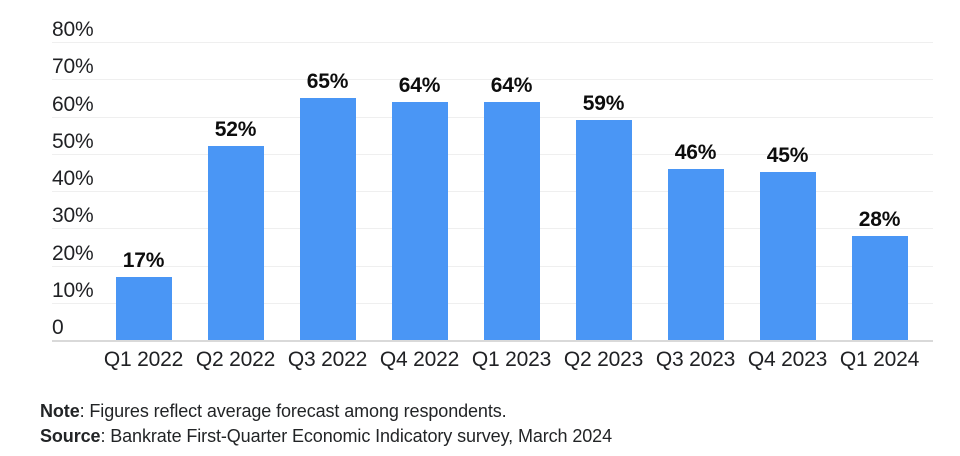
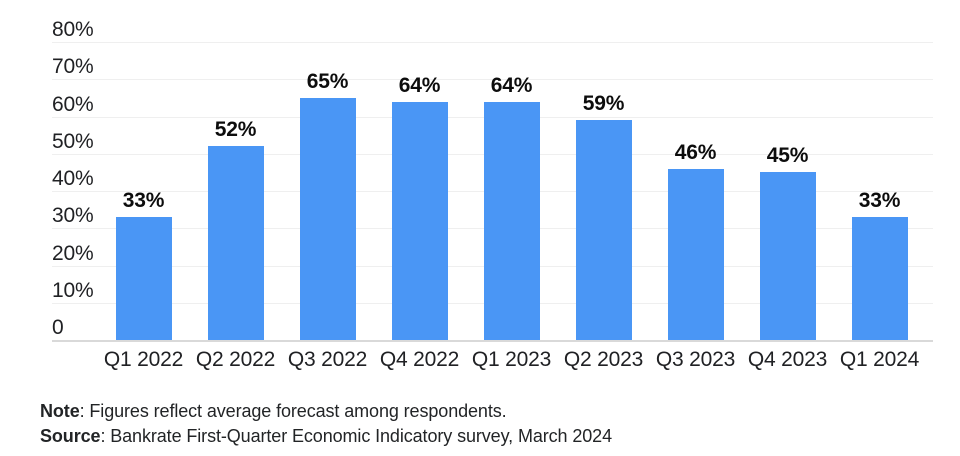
Q1 2022: 17% -> 33%
Q1 2024: 28% -> 33%
